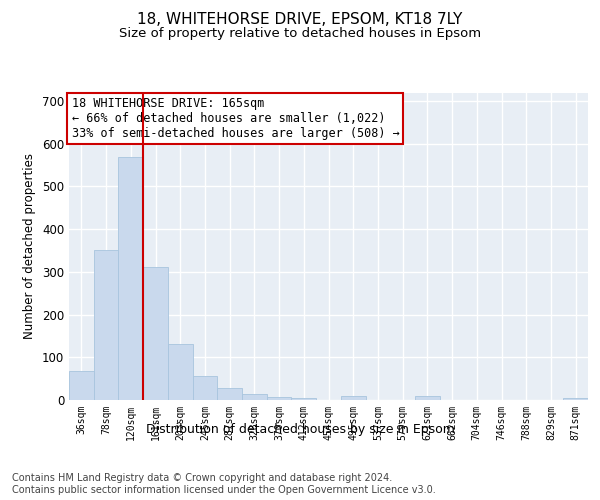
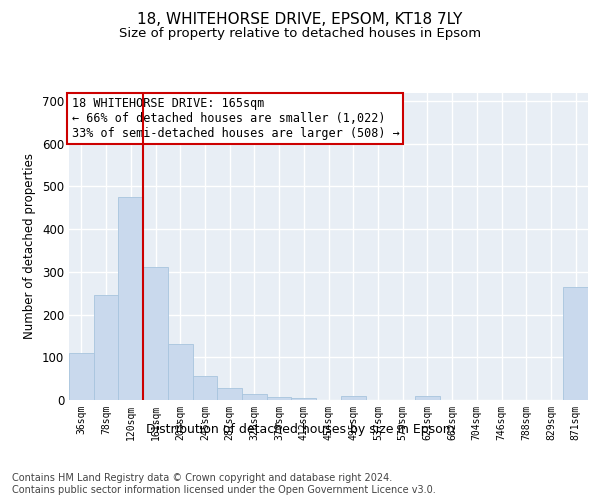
36sqm: 68 -> 110
78sqm: 352 -> 245
120sqm: 570 -> 475
871sqm: 5 -> 265
